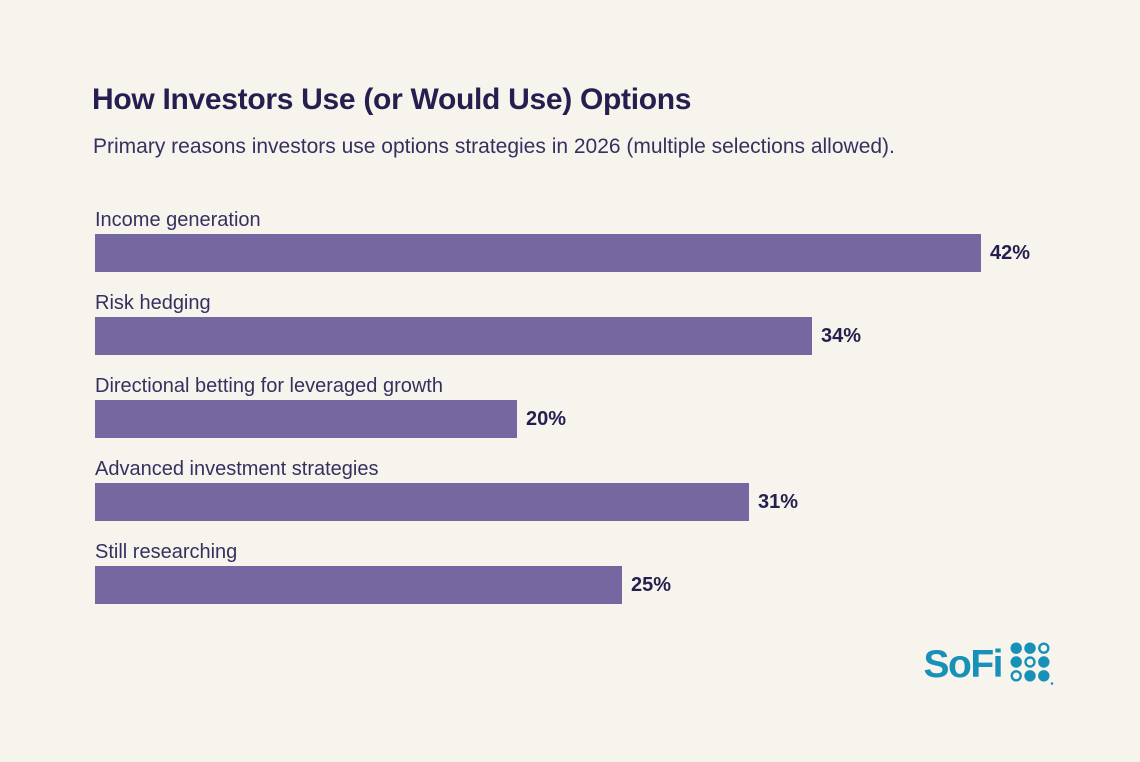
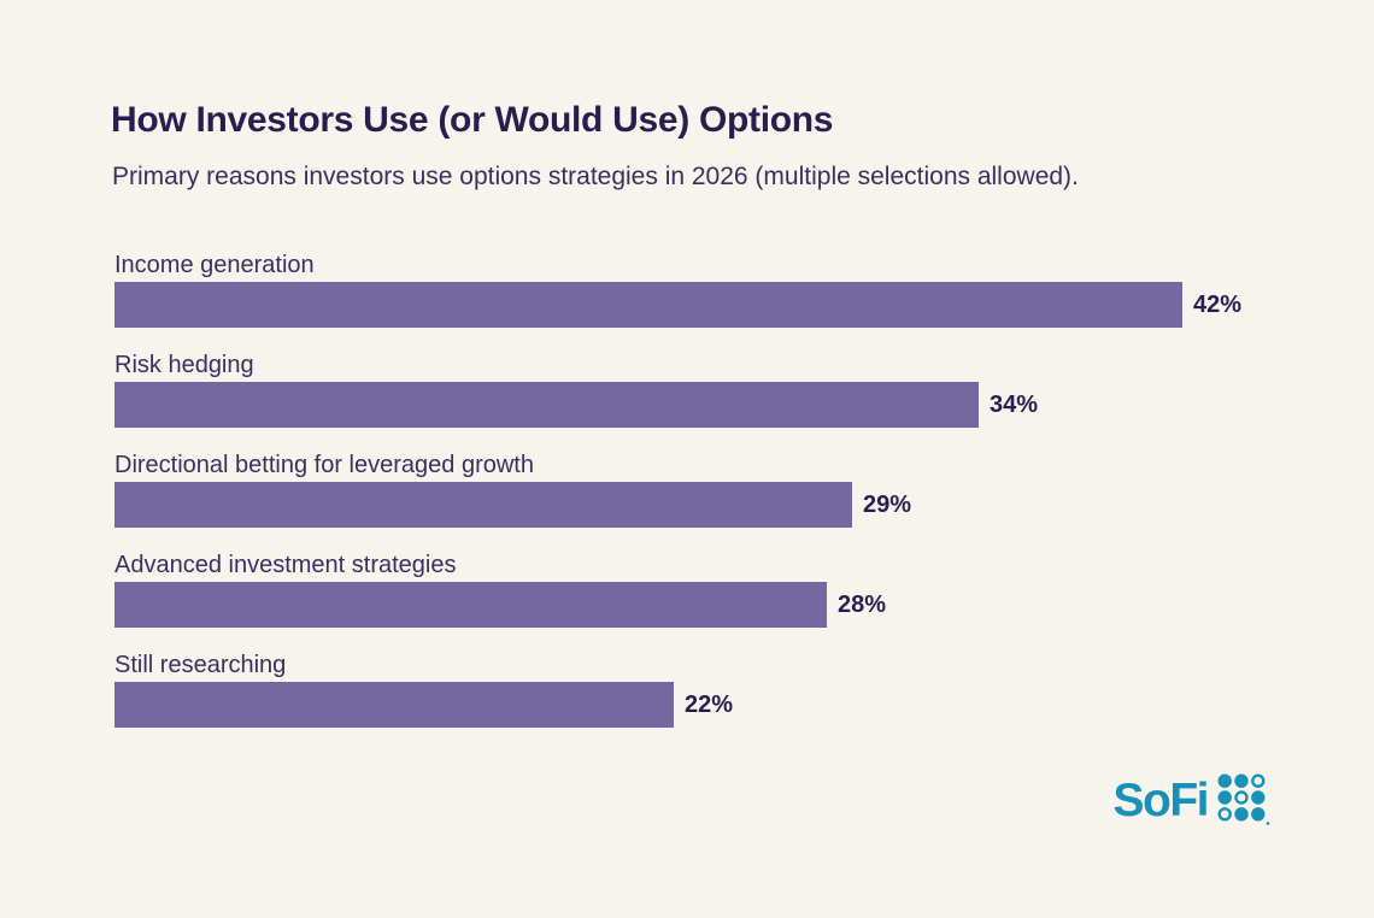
Directional betting for leveraged growth: 20% -> 29%
Advanced investment strategies: 31% -> 28%
Still researching: 25% -> 22%
